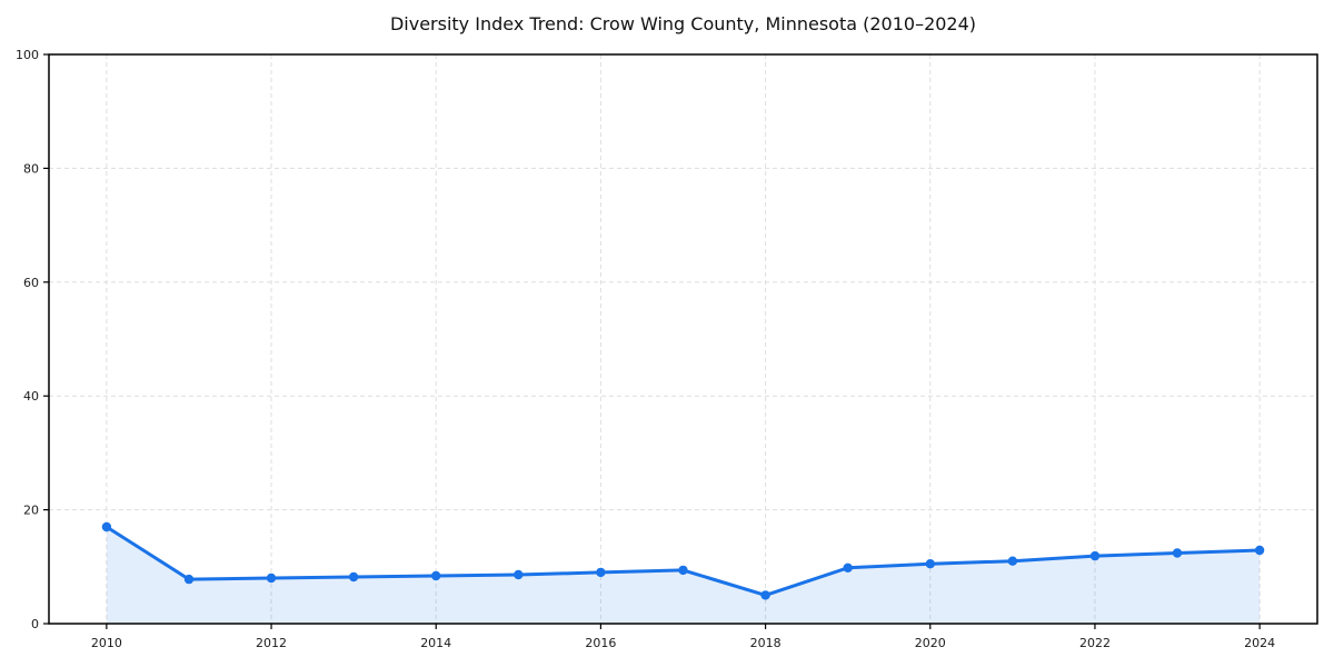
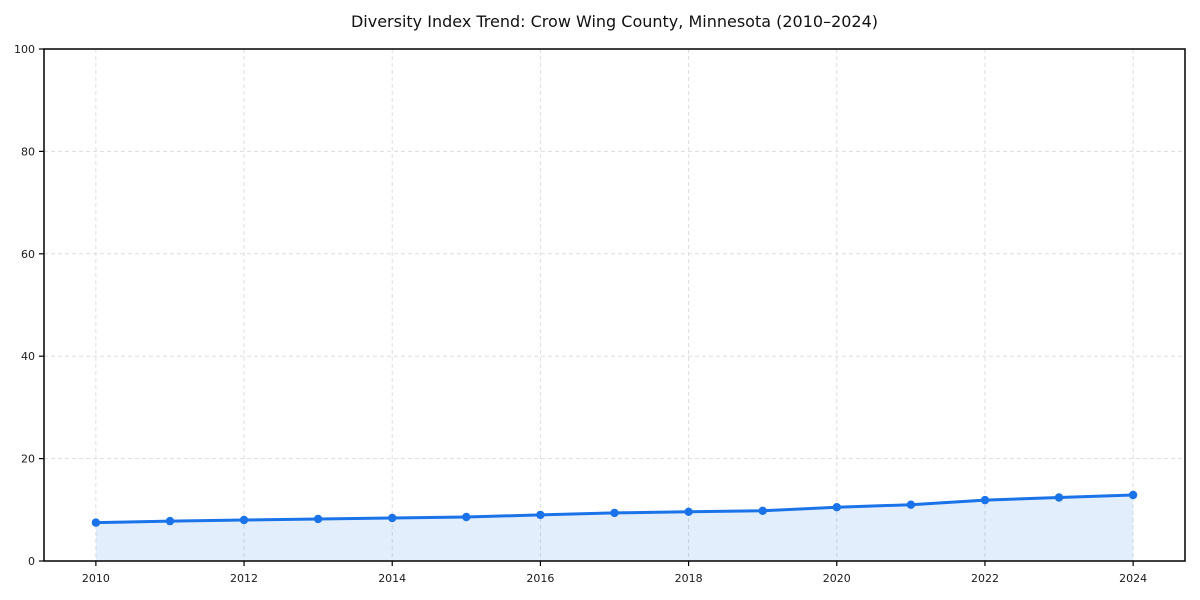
2010: 17 -> 8
2018: 5 -> 10
